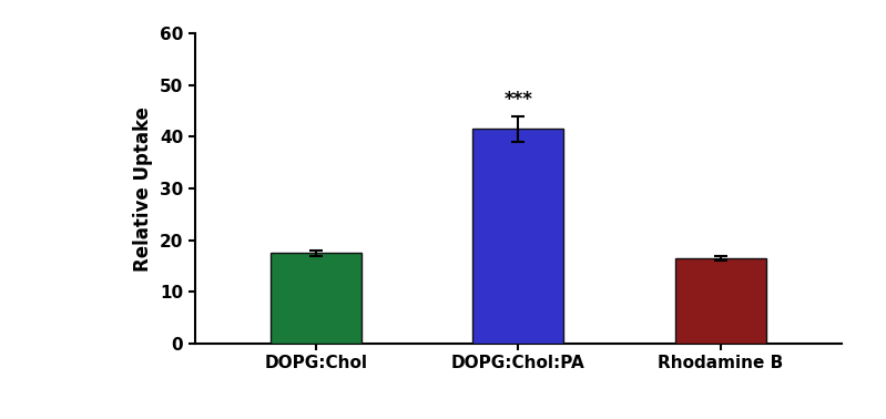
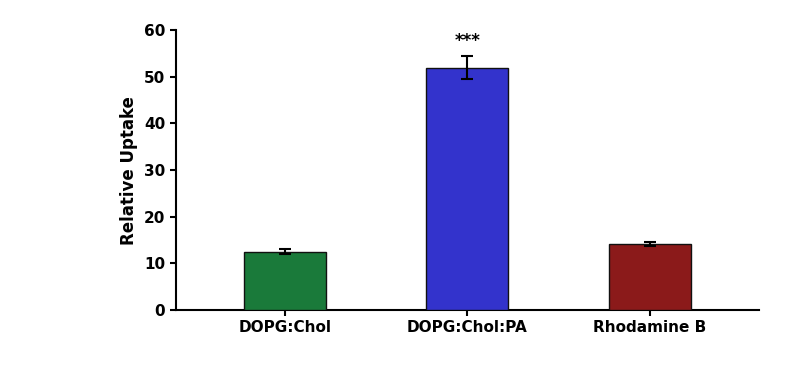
DOPG:Chol: 17.5 -> 12.5
DOPG:Chol:PA: 41.5 -> 52.0
Rhodamine B: 16.5 -> 14.2
